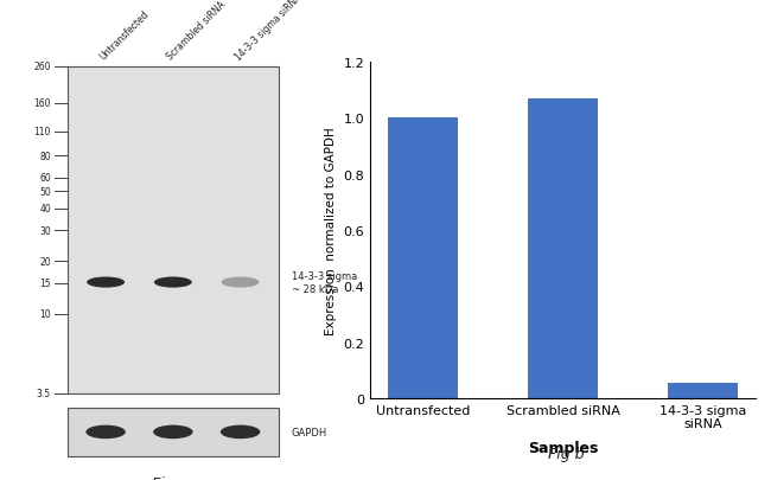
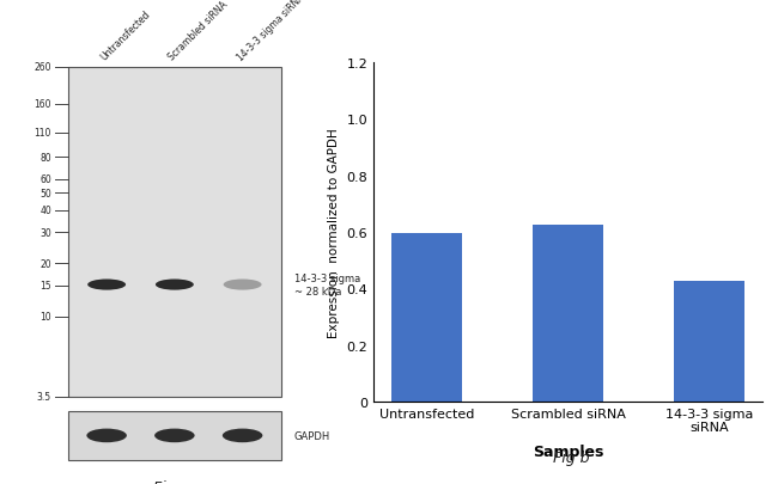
Untransfected: 1.000 -> 0.595
Scrambled siRNA: 1.070 -> 0.625
14-3-3 sigma siRNA: 0.055 -> 0.425
